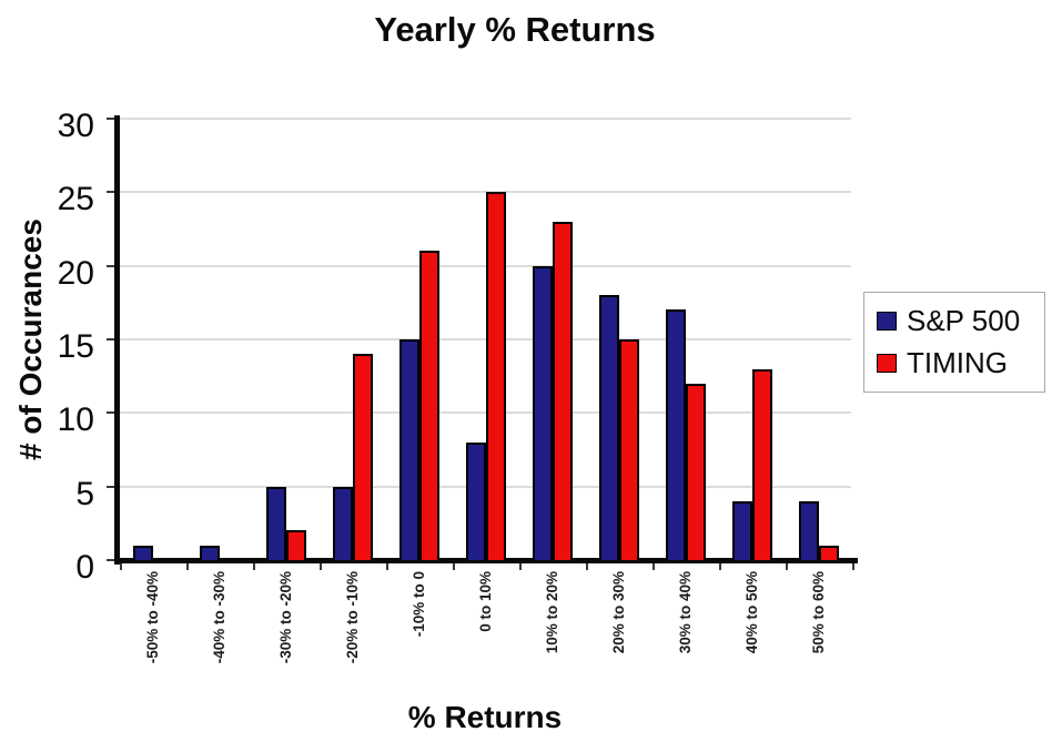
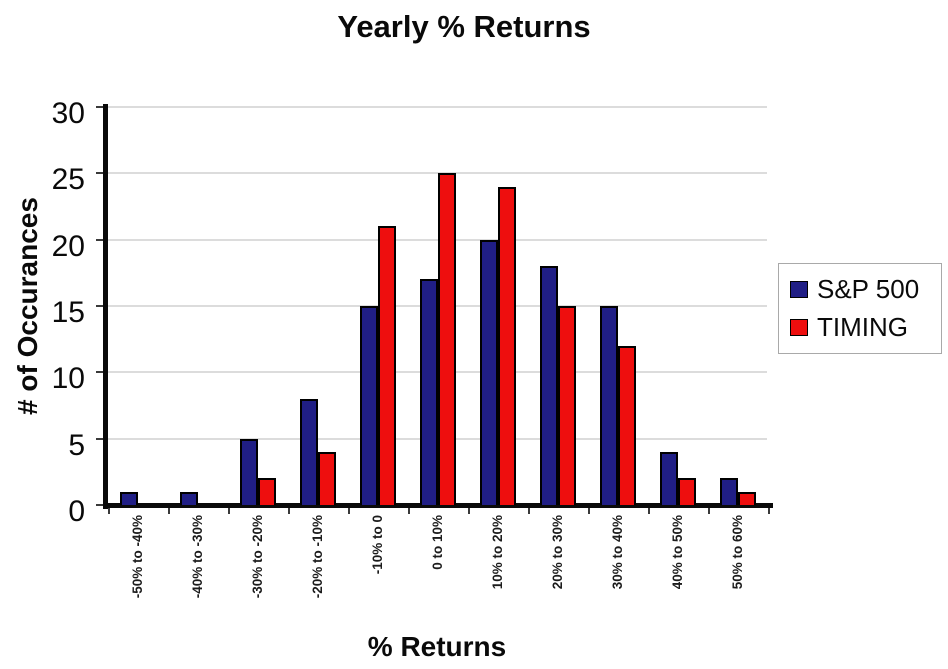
S&P 500/-20% to -10%: 5 -> 8
TIMING/-20% to -10%: 14 -> 4
S&P 500/0 to 10%: 8 -> 17
TIMING/10% to 20%: 23 -> 24
S&P 500/30% to 40%: 17 -> 15
TIMING/40% to 50%: 13 -> 2
S&P 500/50% to 60%: 4 -> 2
